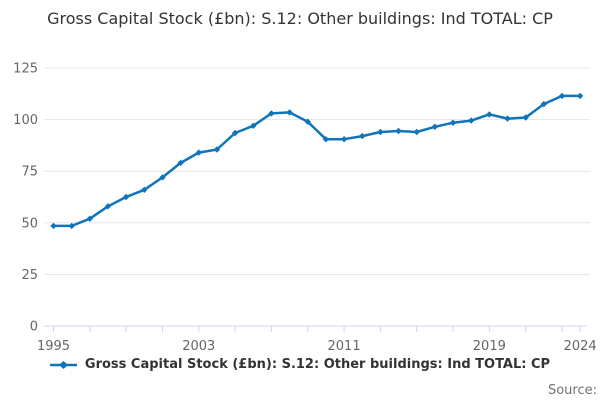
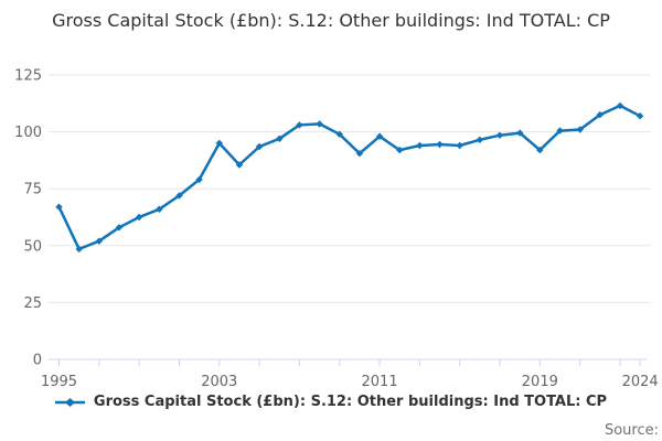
1995: 48 -> 67
2003: 84 -> 95
2011: 90 -> 98
2019: 102 -> 92
2024: 112 -> 107
